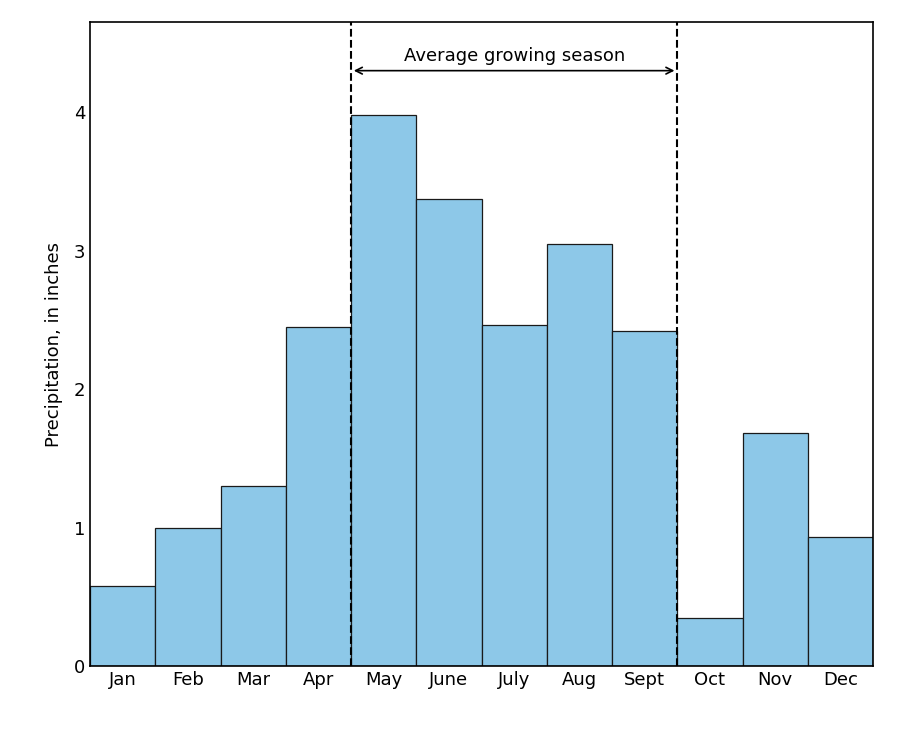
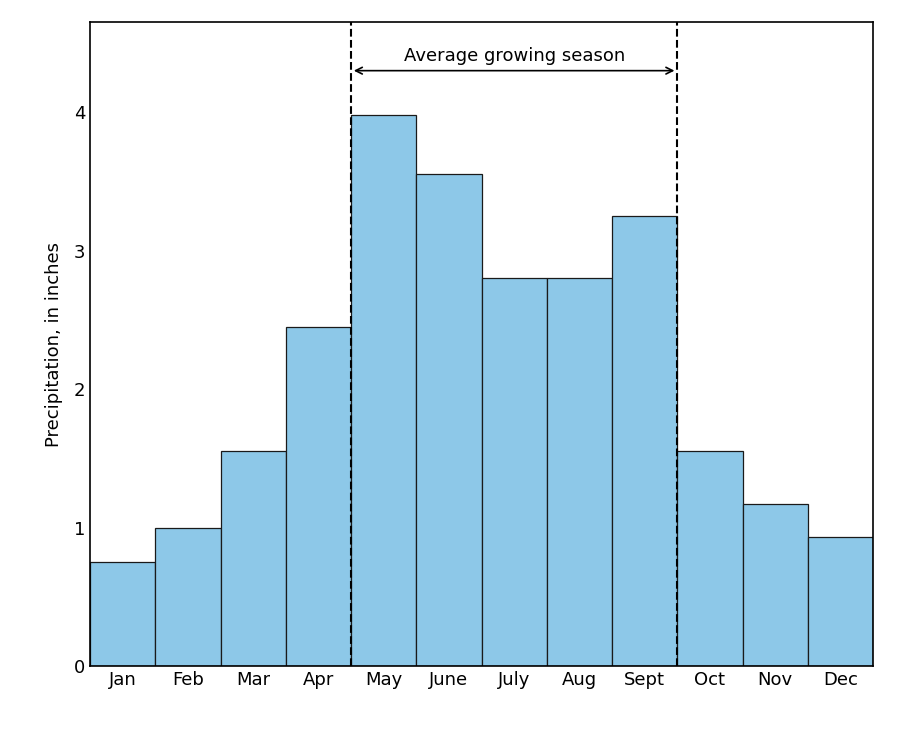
Jan: 0.58 -> 0.75
Mar: 1.30 -> 1.55
June: 3.37 -> 3.55
July: 2.46 -> 2.80
Aug: 3.05 -> 2.80
Sept: 2.42 -> 3.25
Oct: 0.35 -> 1.55
Nov: 1.68 -> 1.17
